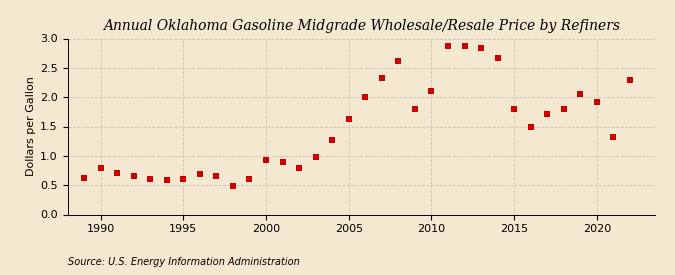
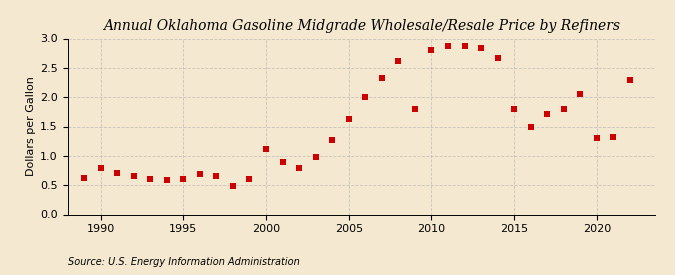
2000: 0.93 -> 1.12
2010: 2.10 -> 2.80
2020: 1.91 -> 1.30
